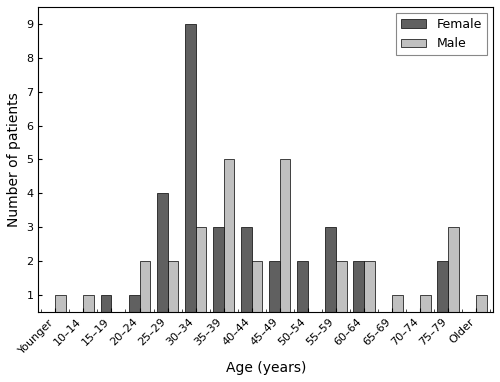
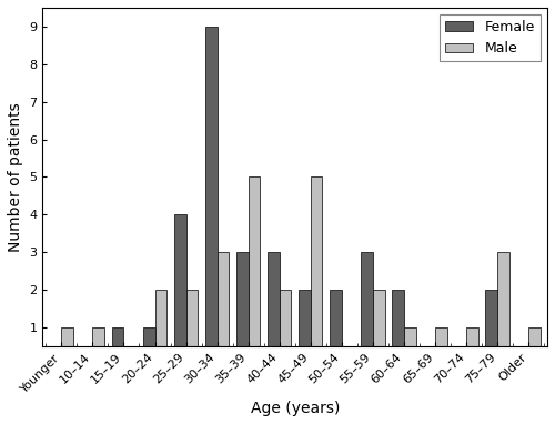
Male/60–64: 2 -> 1
